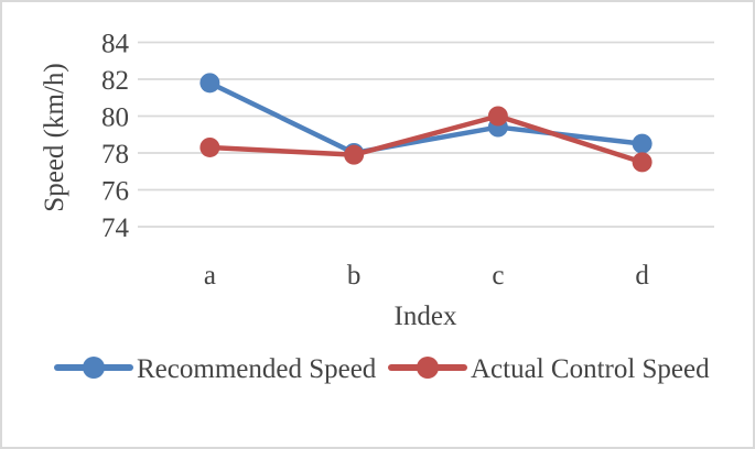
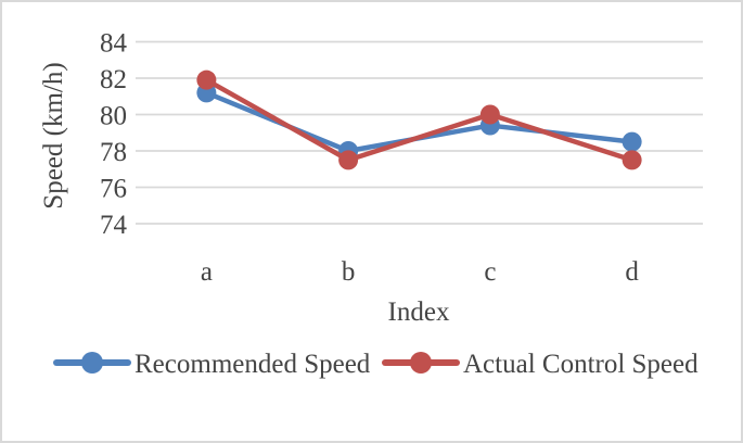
Recommended Speed/a: 81.8 -> 81.2
Actual Control Speed/a: 78.3 -> 81.9
Actual Control Speed/b: 77.9 -> 77.5
